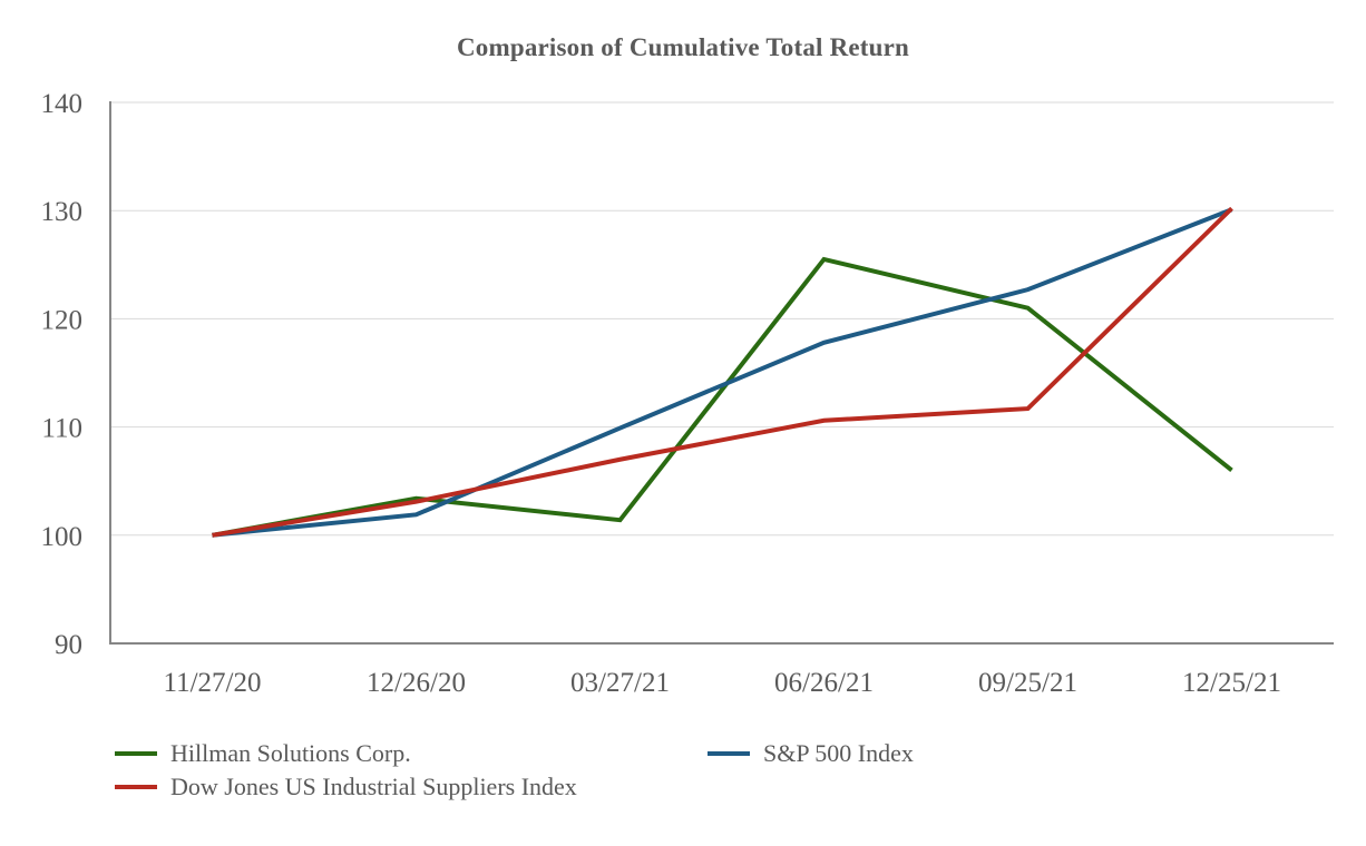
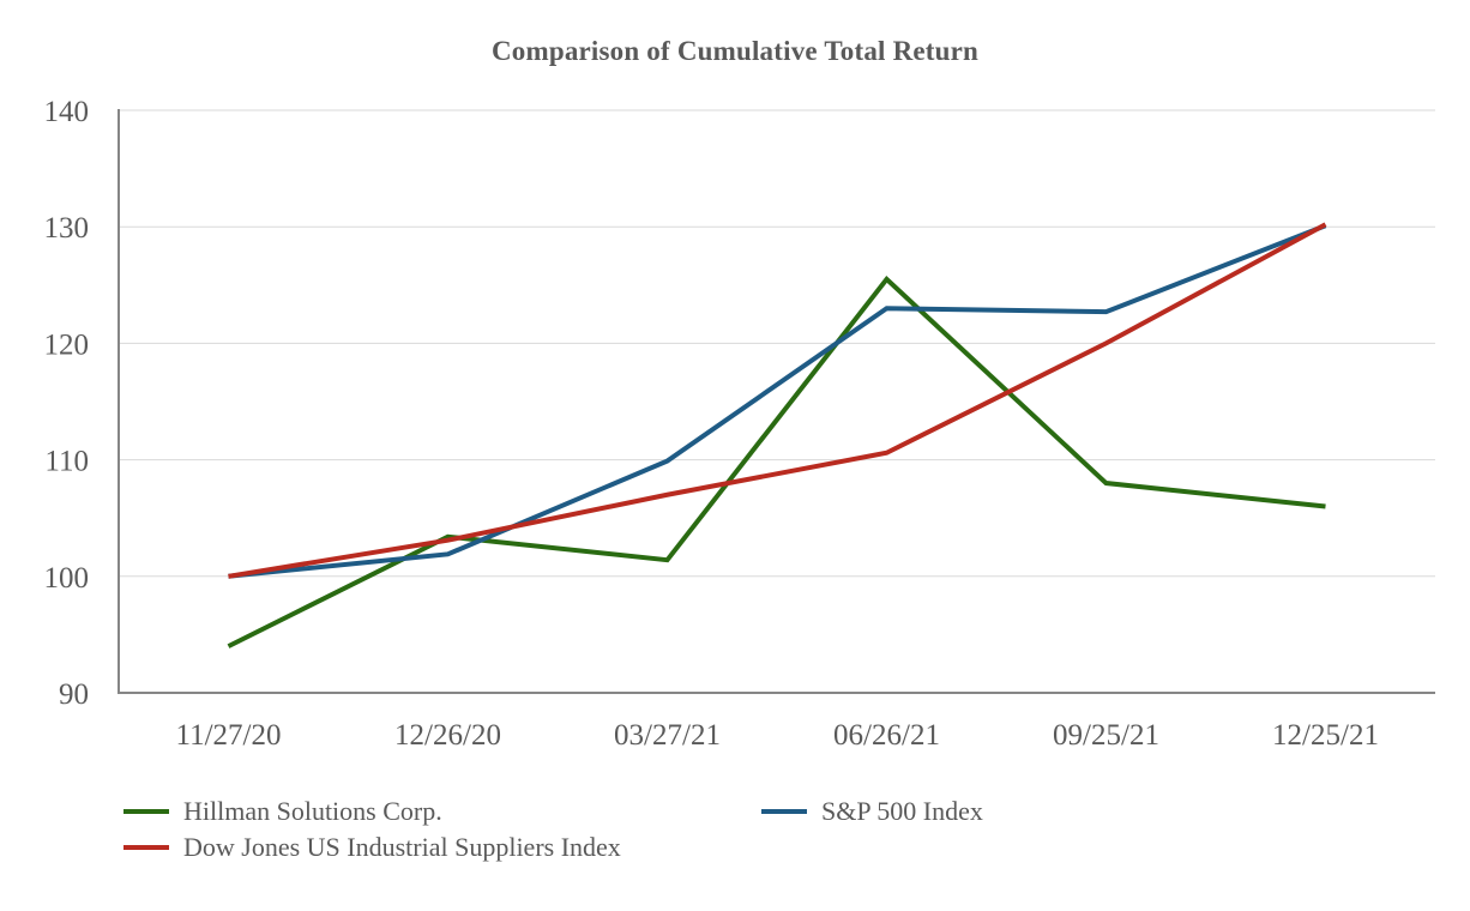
Hillman Solutions Corp./11/27/20: 100 -> 94
S&P 500 Index/06/26/21: 118 -> 123
Hillman Solutions Corp./09/25/21: 121 -> 108
Dow Jones US Industrial Suppliers Index/09/25/21: 112 -> 120
